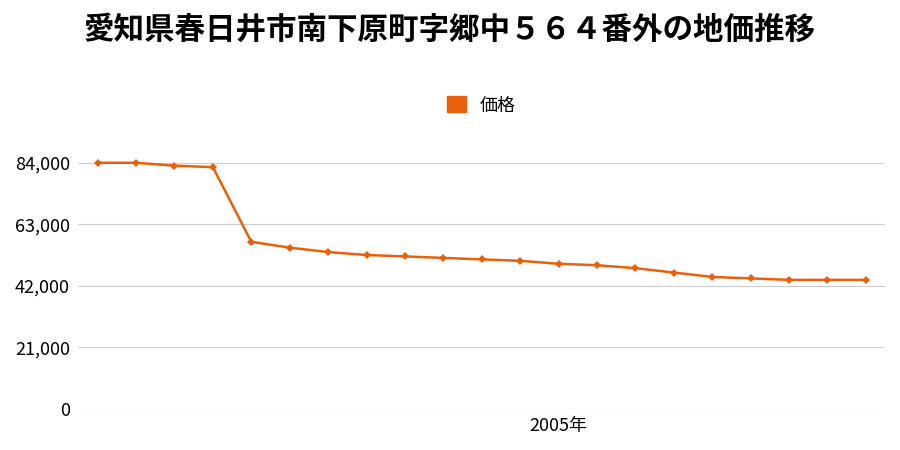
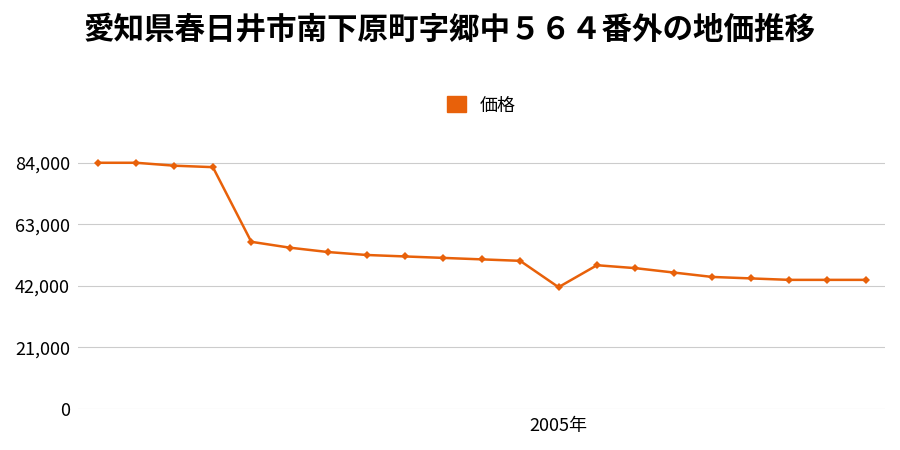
2005年: 49,500 -> 41,500
